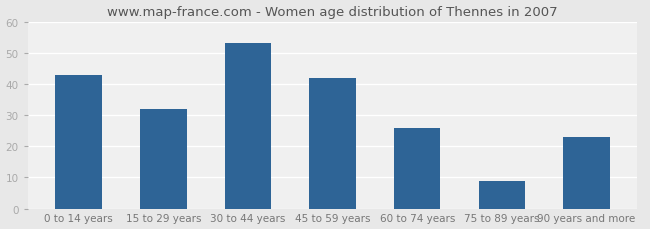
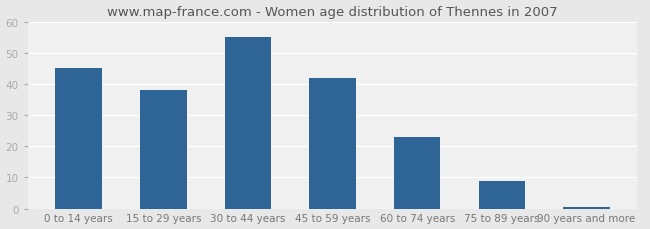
0 to 14 years: 43.0 -> 45.0
15 to 29 years: 32.0 -> 38.0
30 to 44 years: 53.0 -> 55.0
60 to 74 years: 26.0 -> 23.0
90 years and more: 23.0 -> 0.5
